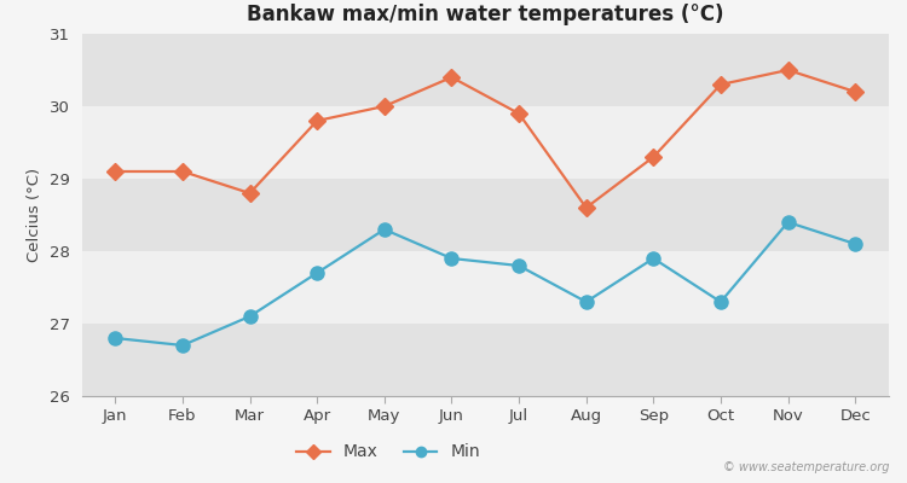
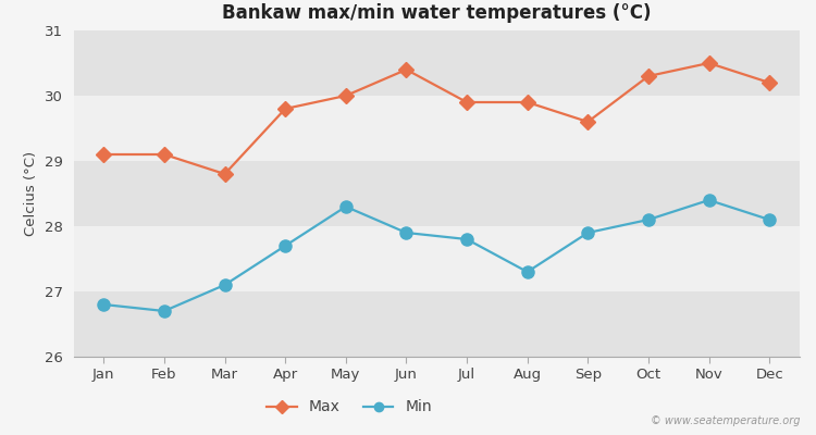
Max/Aug: 28.6 -> 29.9
Max/Sep: 29.3 -> 29.6
Min/Oct: 27.3 -> 28.1
